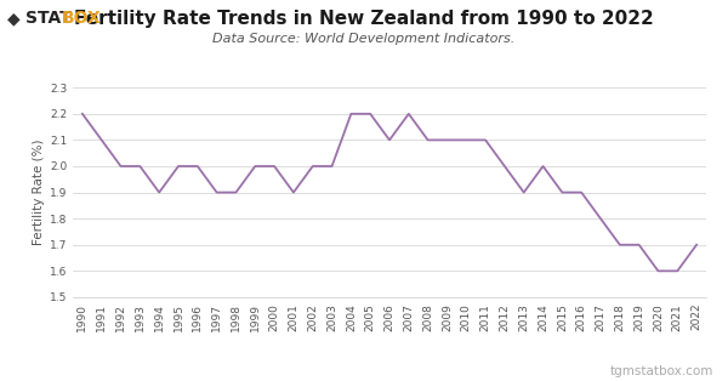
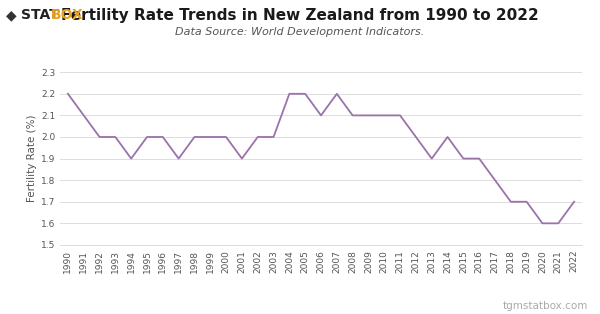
1998: 1.9 -> 2.0
